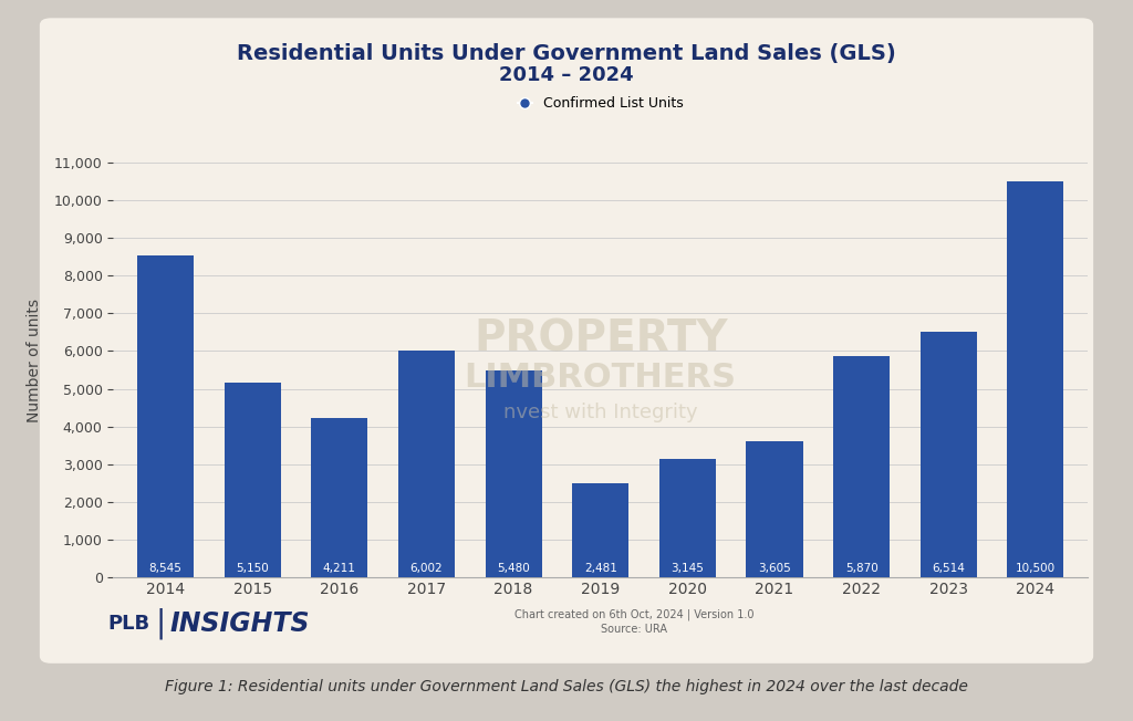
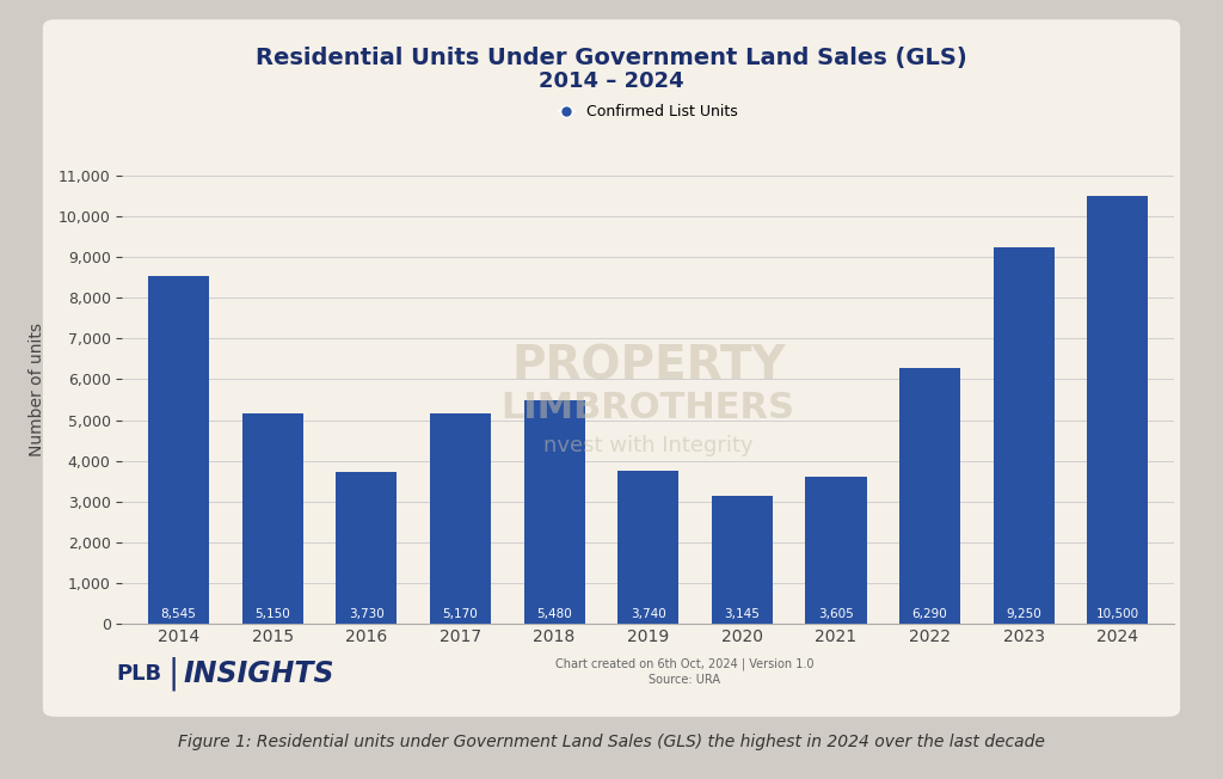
2016: 4,211 -> 3,730
2017: 6,002 -> 5,170
2019: 2,481 -> 3,740
2022: 5,870 -> 6,290
2023: 6,514 -> 9,250
